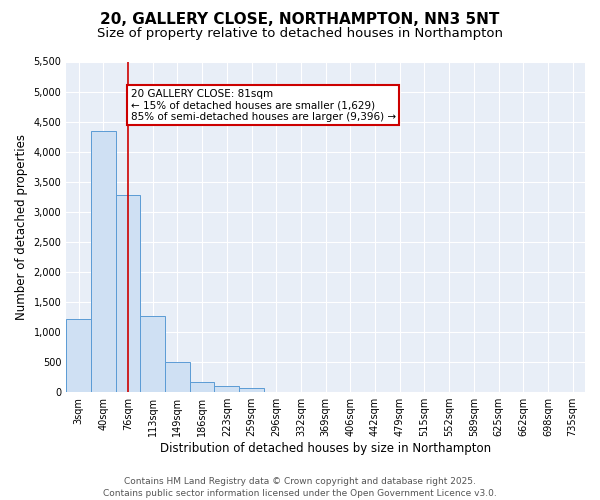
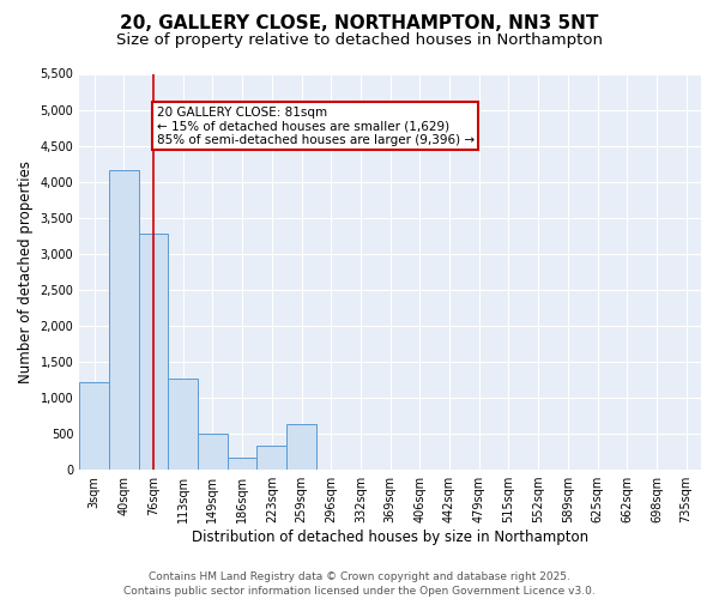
40sqm: 4,350 -> 4,160
223sqm: 100 -> 340
259sqm: 60 -> 640
